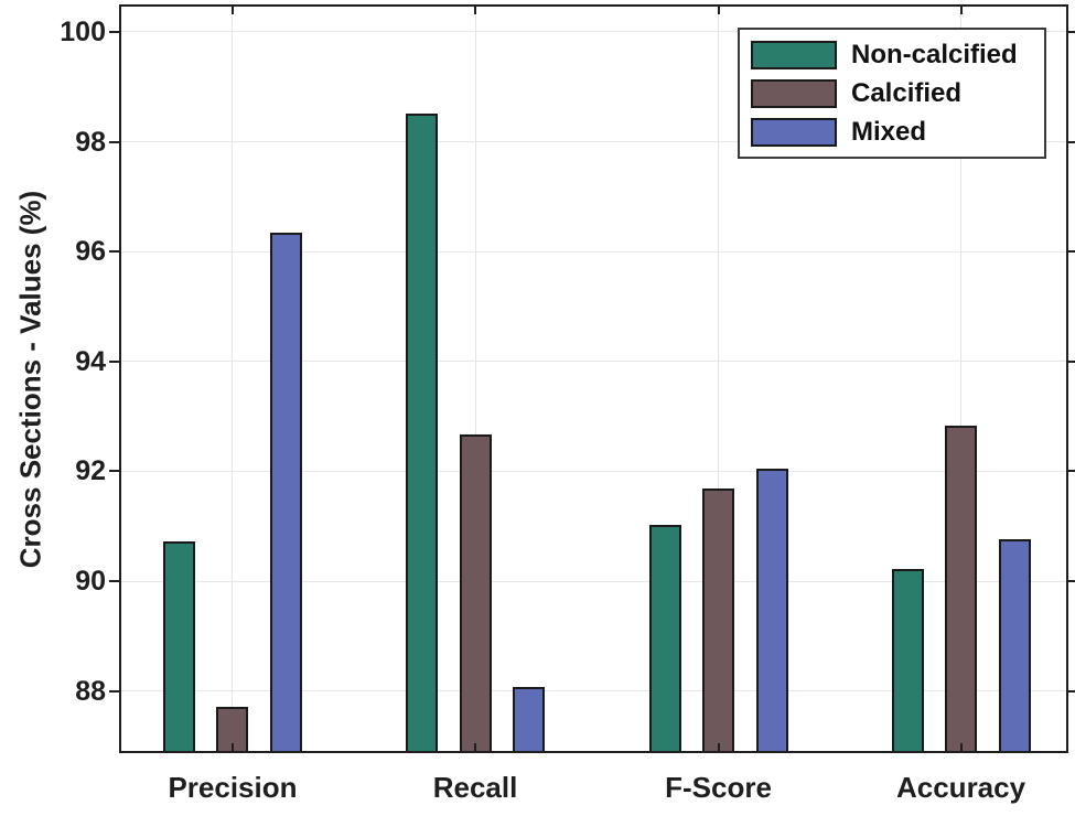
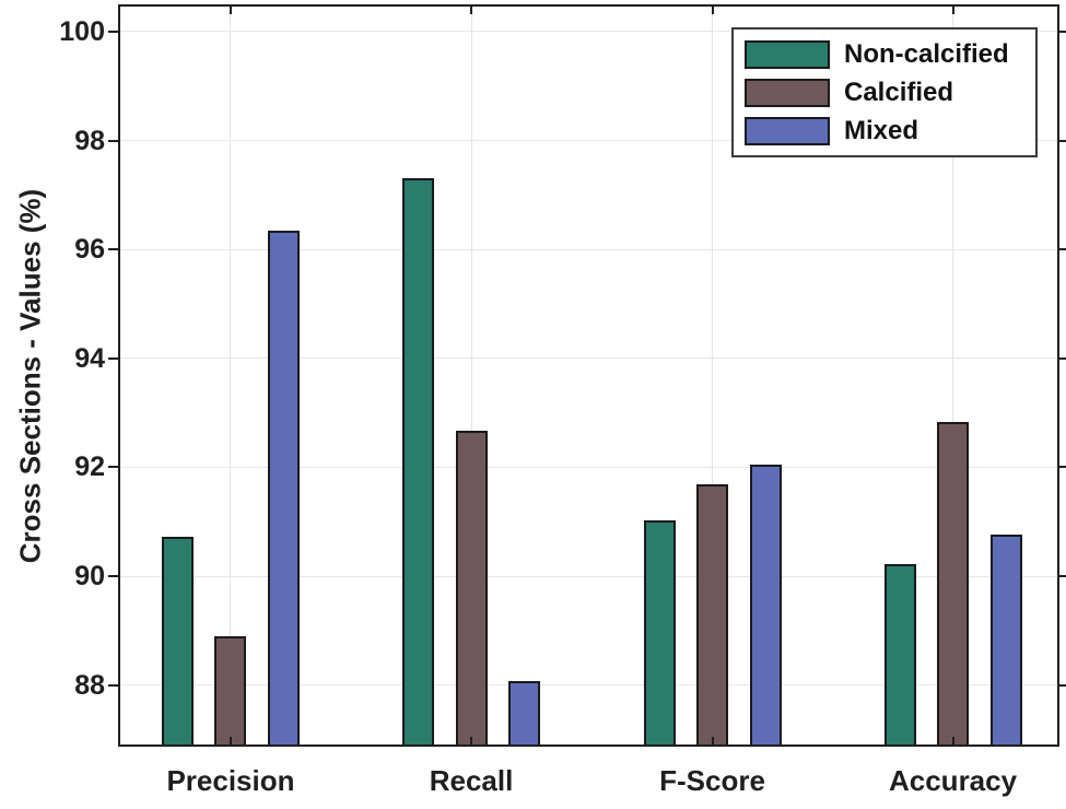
Calcified/Precision: 87.7 -> 88.9
Non-calcified/Recall: 98.5 -> 97.3
